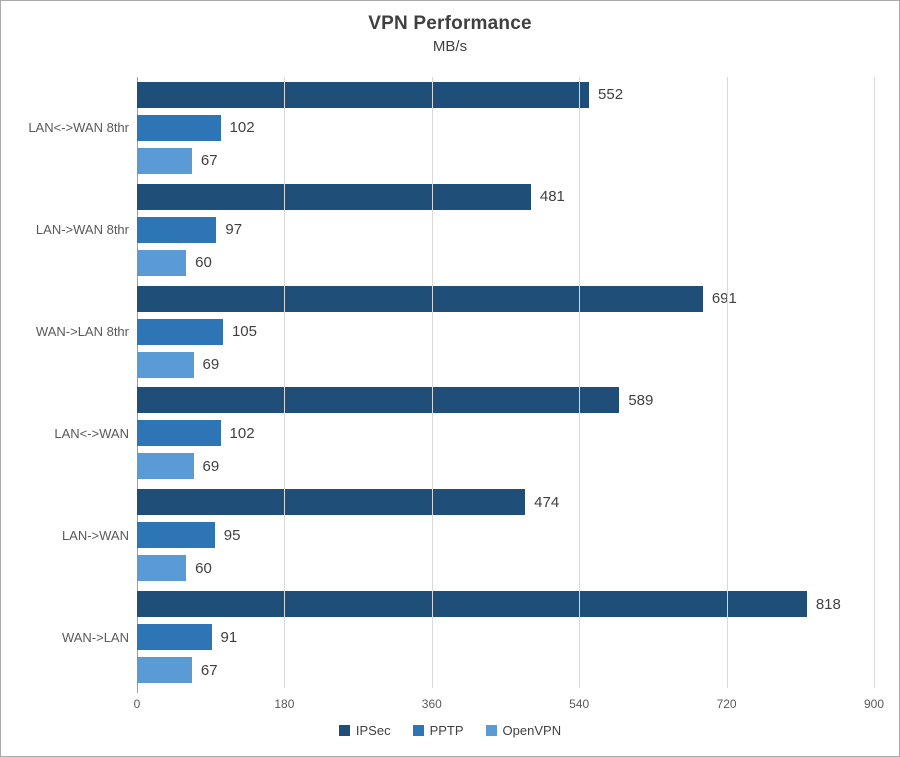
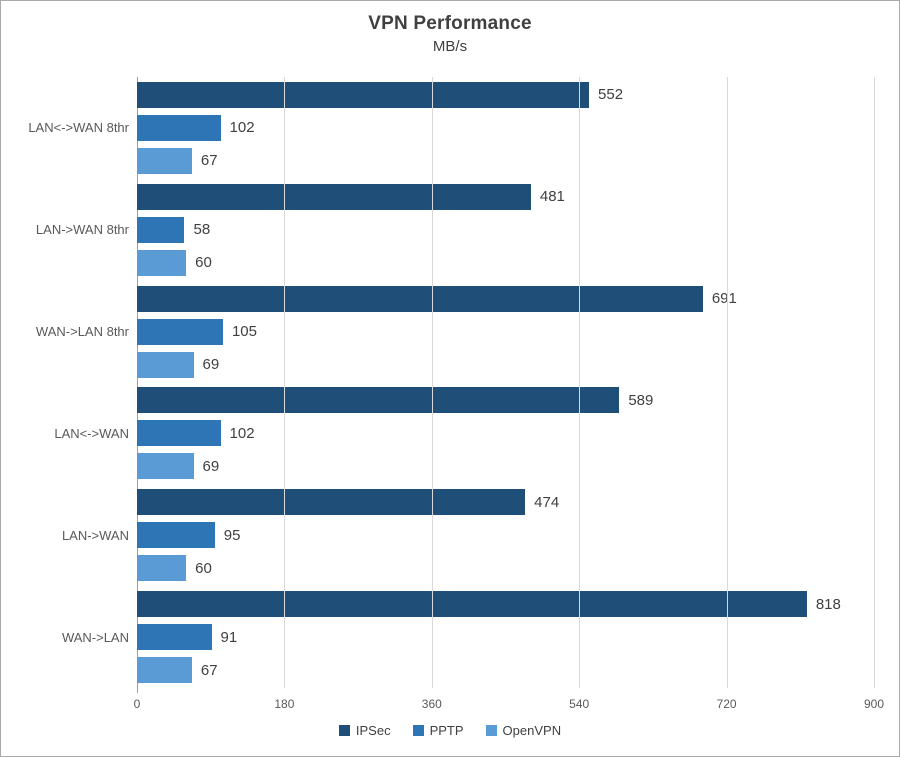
PPTP/LAN->WAN 8thr: 97 -> 58
